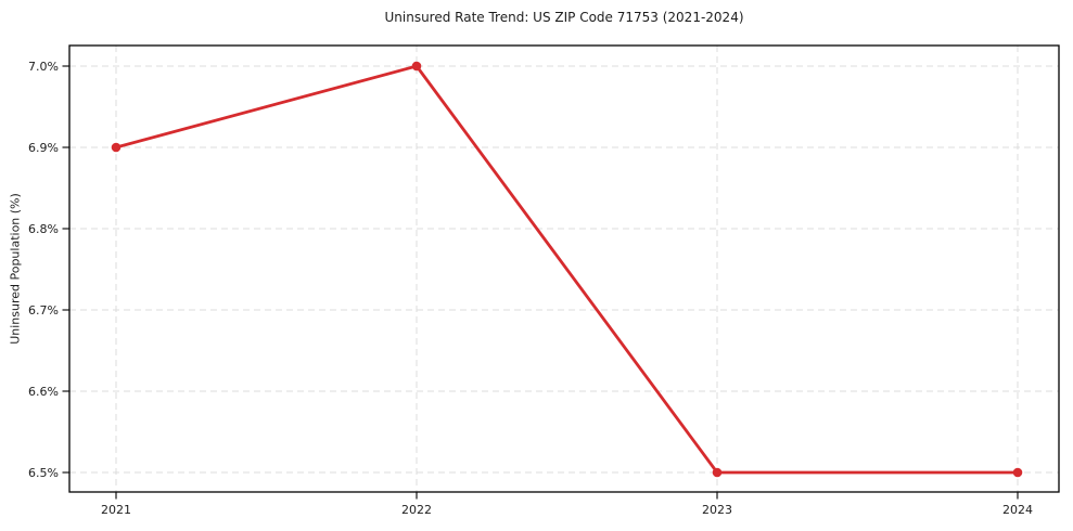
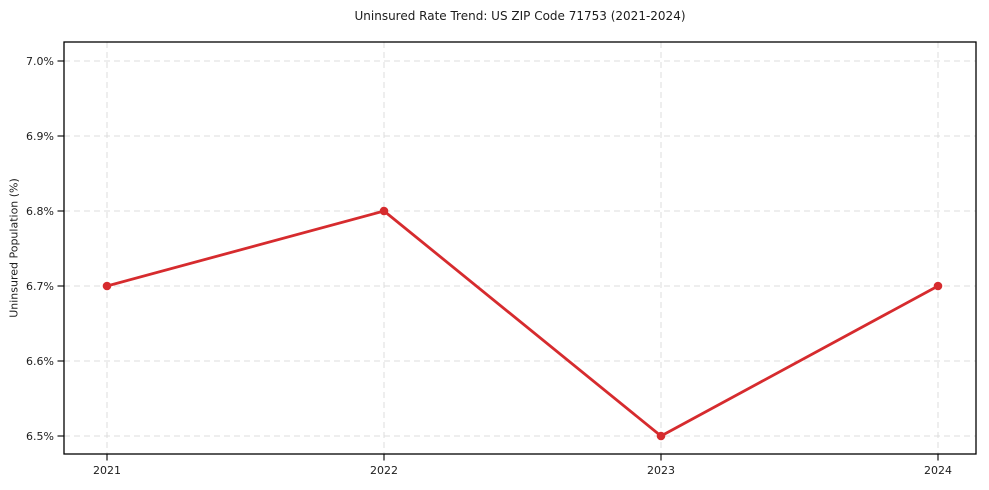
2021: 6.9% -> 6.7%
2022: 7.0% -> 6.8%
2024: 6.5% -> 6.7%
